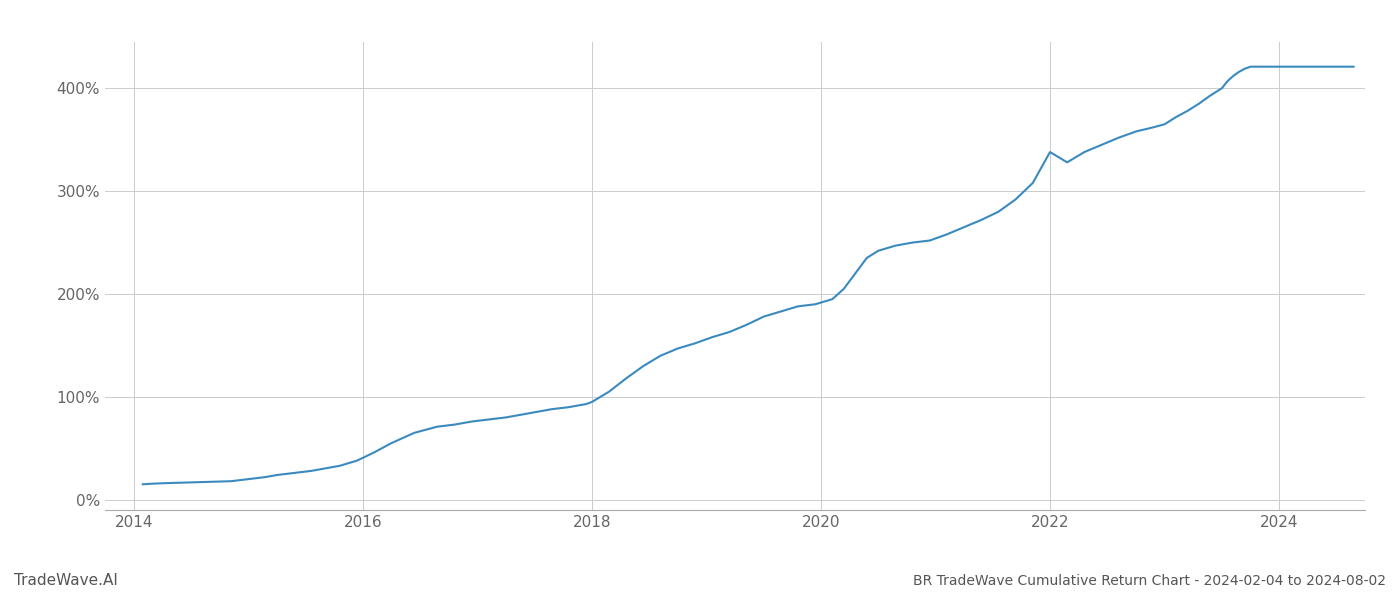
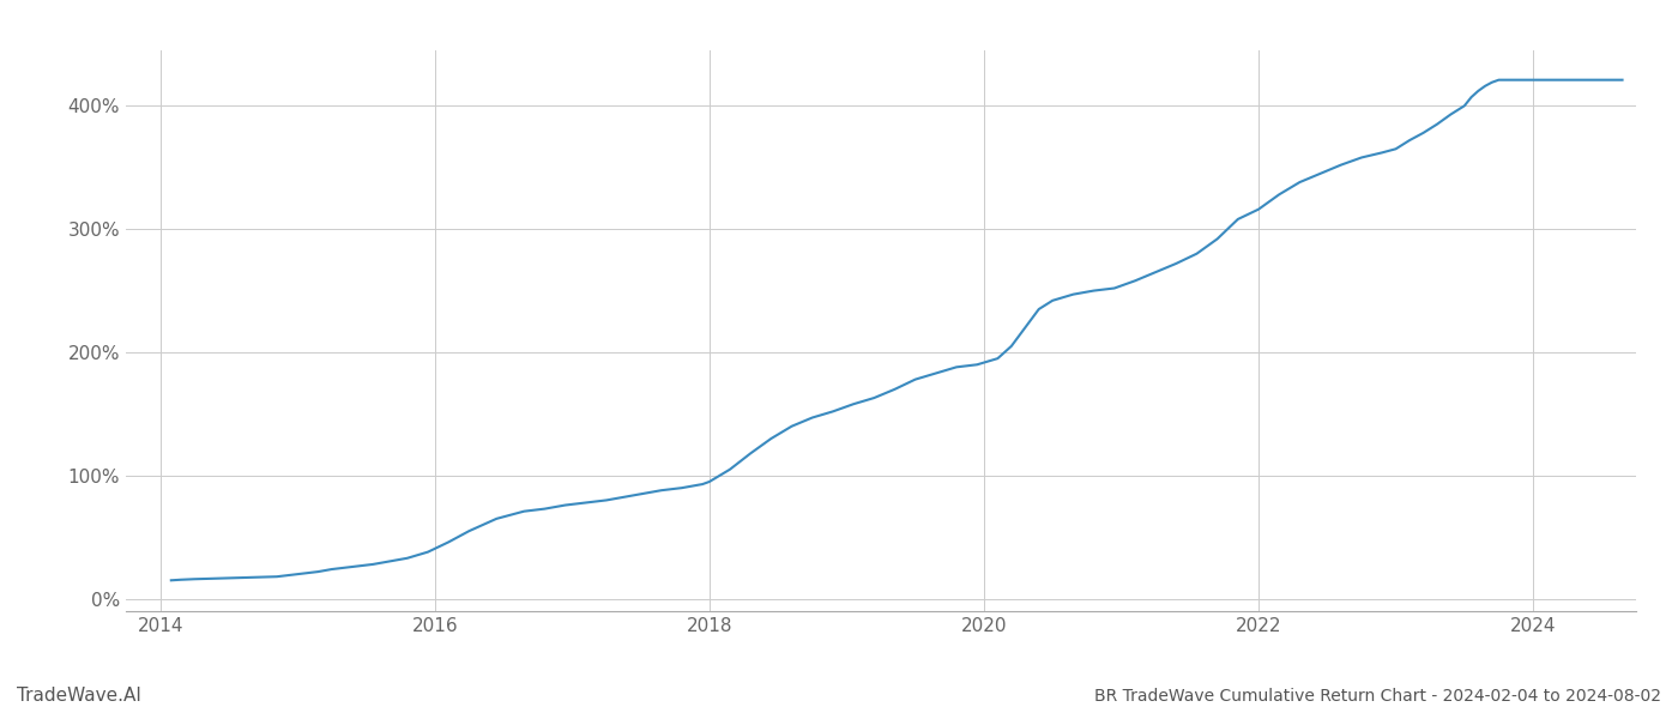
2022: 338% -> 316%
